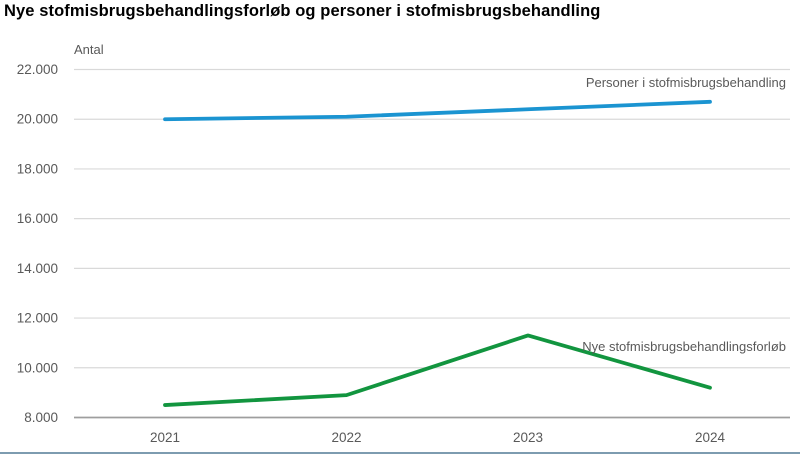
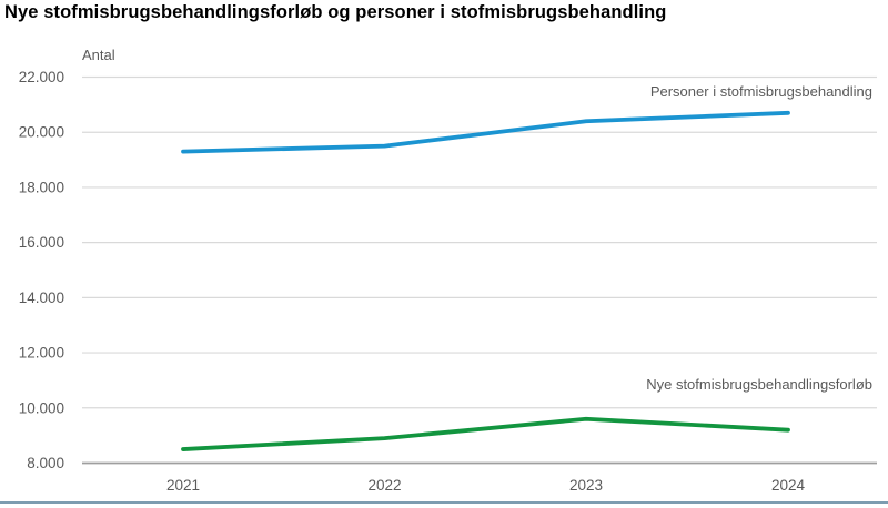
Personer i stofmisbrugsbehandling/2021: 20000 -> 19300
Personer i stofmisbrugsbehandling/2022: 20100 -> 19500
Nye stofmisbrugsbehandlingsforløb/2023: 11300 -> 9600
